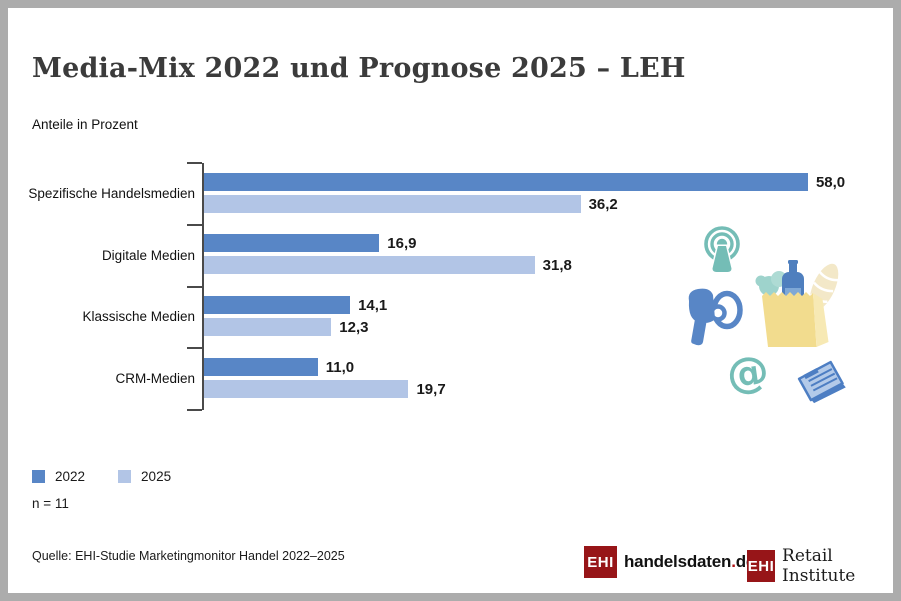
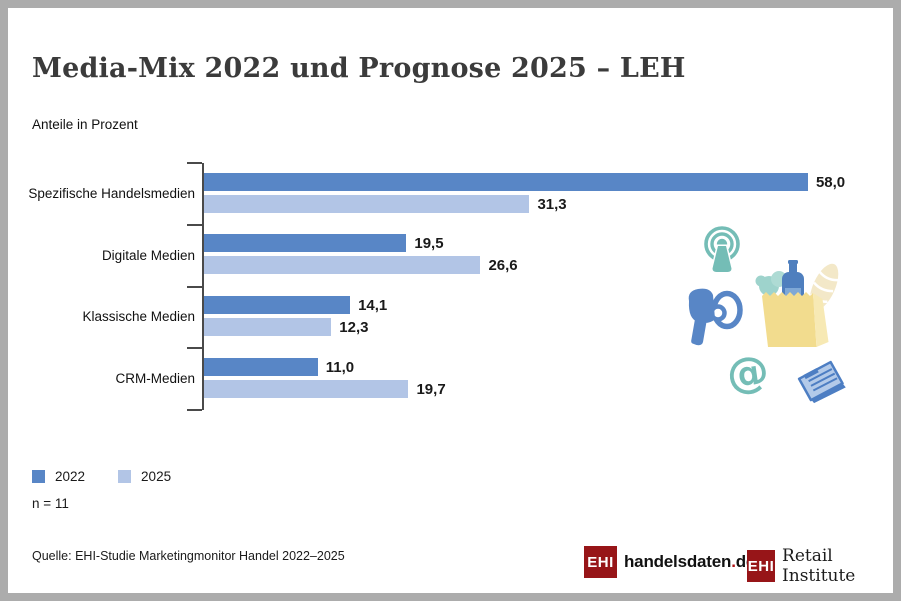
2025/Spezifische Handelsmedien: 36,2 -> 31,3
2022/Digitale Medien: 16,9 -> 19,5
2025/Digitale Medien: 31,8 -> 26,6
